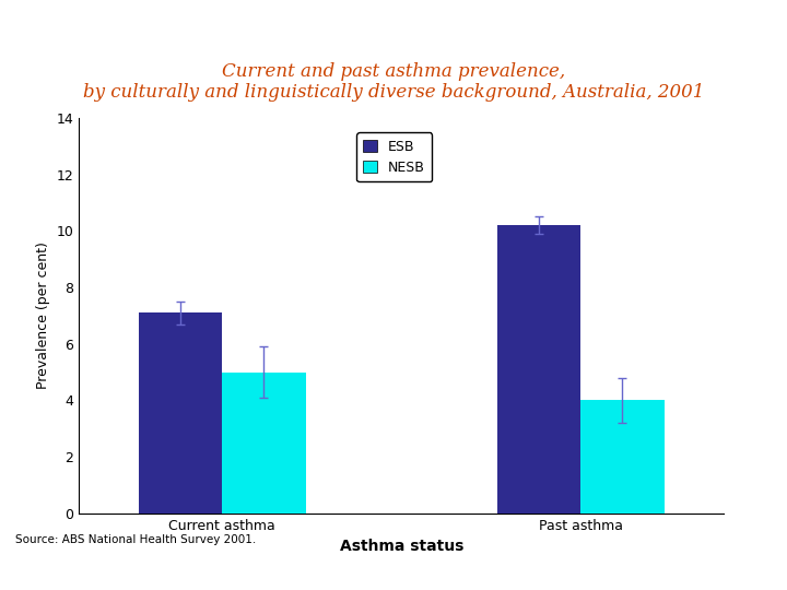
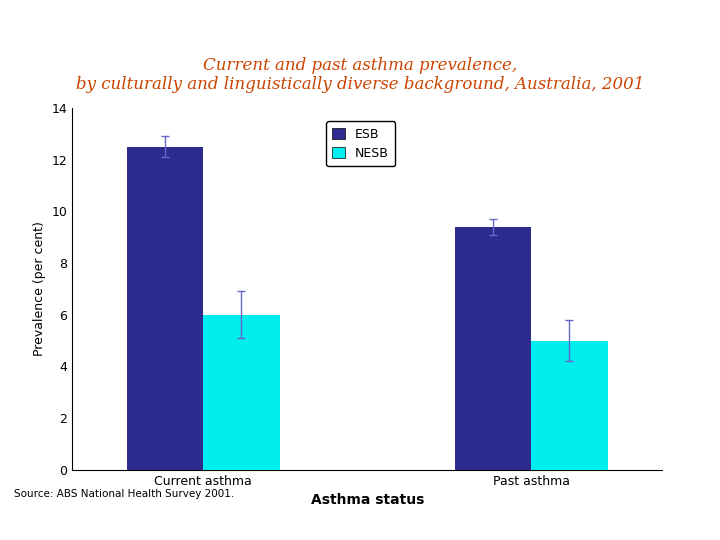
ESB/Current asthma: 7.1 -> 12.5
NESB/Current asthma: 5 -> 6
ESB/Past asthma: 10.2 -> 9.4
NESB/Past asthma: 4 -> 5
